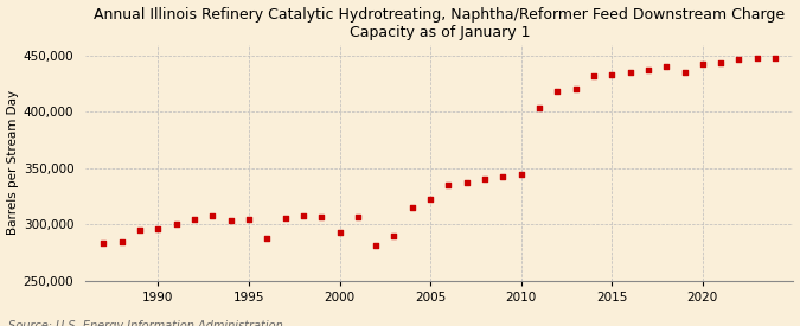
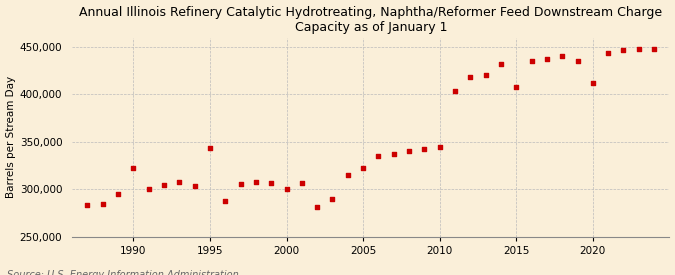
1990: 296,000 -> 322,000
1995: 304,000 -> 344,000
2000: 293,000 -> 300,000
2015: 433,000 -> 408,000
2020: 443,000 -> 412,000
